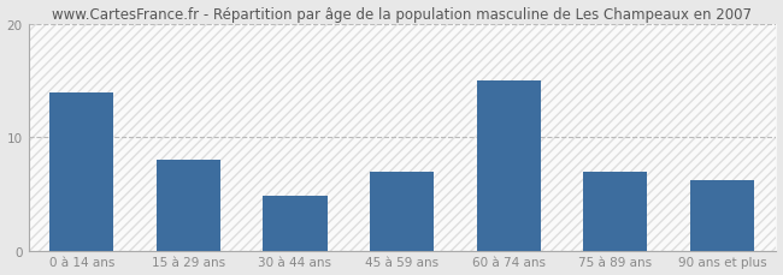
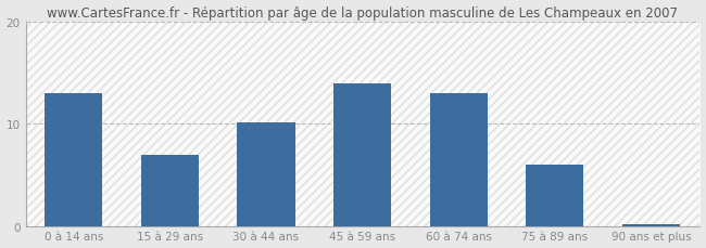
0 à 14 ans: 14.0 -> 13.0
15 à 29 ans: 8.0 -> 7.0
30 à 44 ans: 4.8 -> 10.1
45 à 59 ans: 7.0 -> 14.0
60 à 74 ans: 15.0 -> 13.0
75 à 89 ans: 7.0 -> 6.0
90 ans et plus: 6.2 -> 0.2
